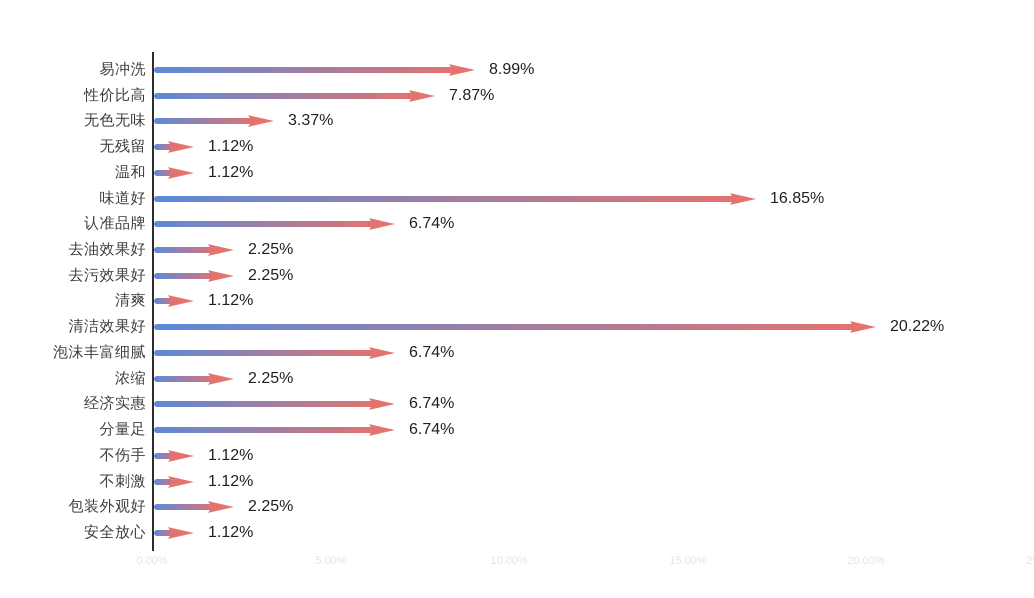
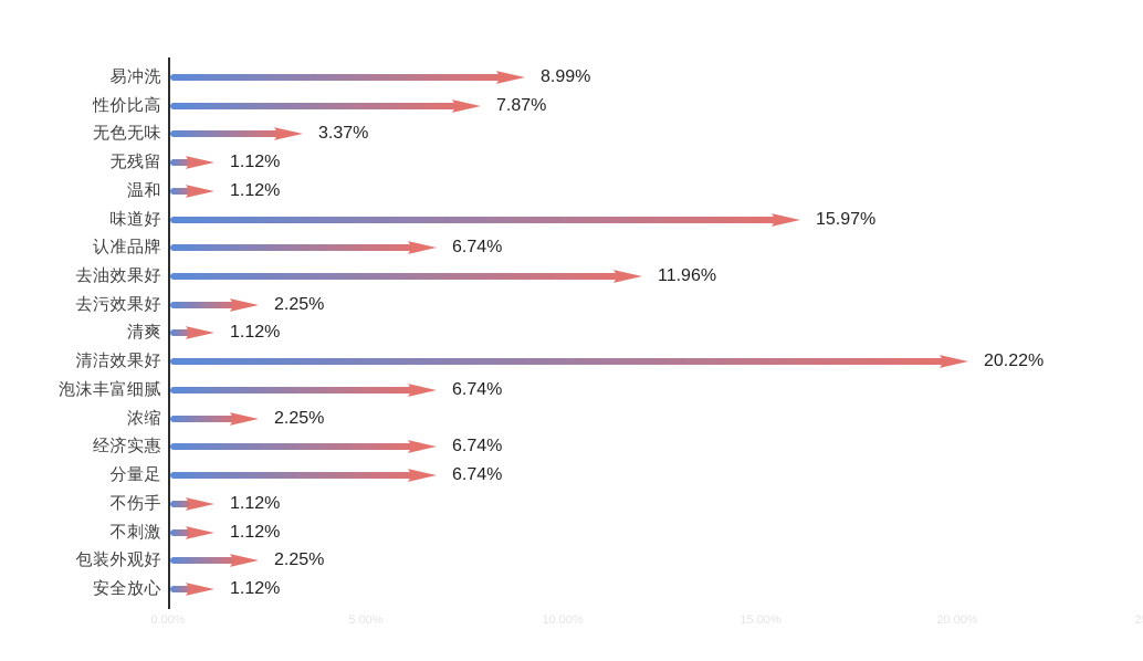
味道好: 16.85% -> 15.97%
去油效果好: 2.25% -> 11.96%
